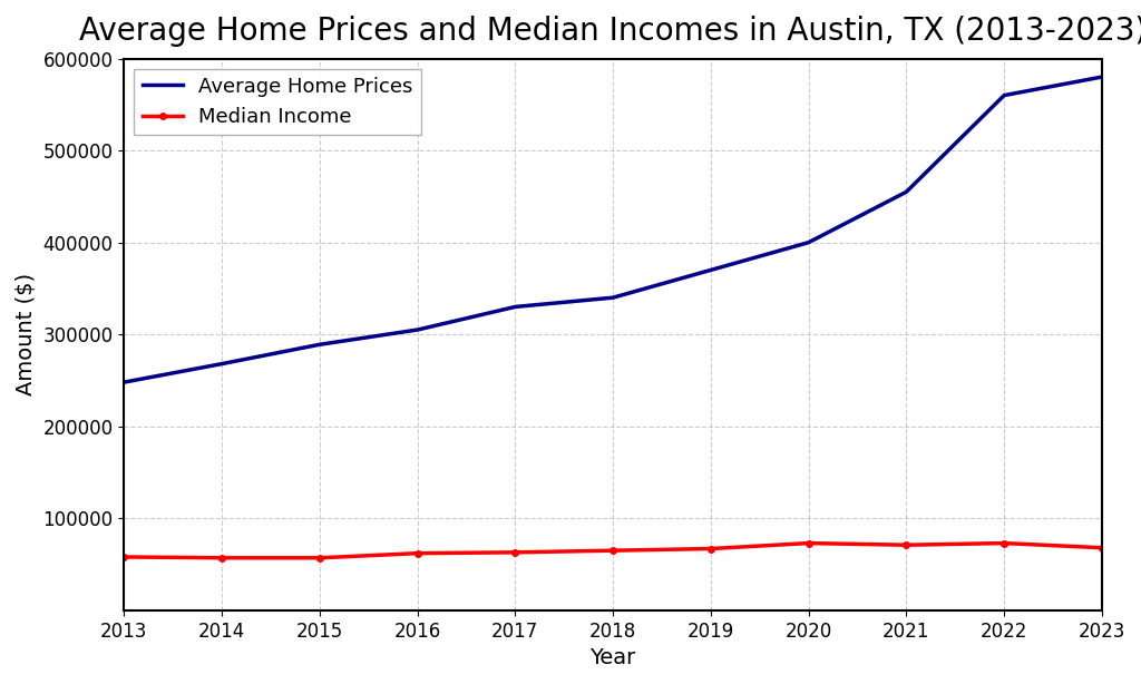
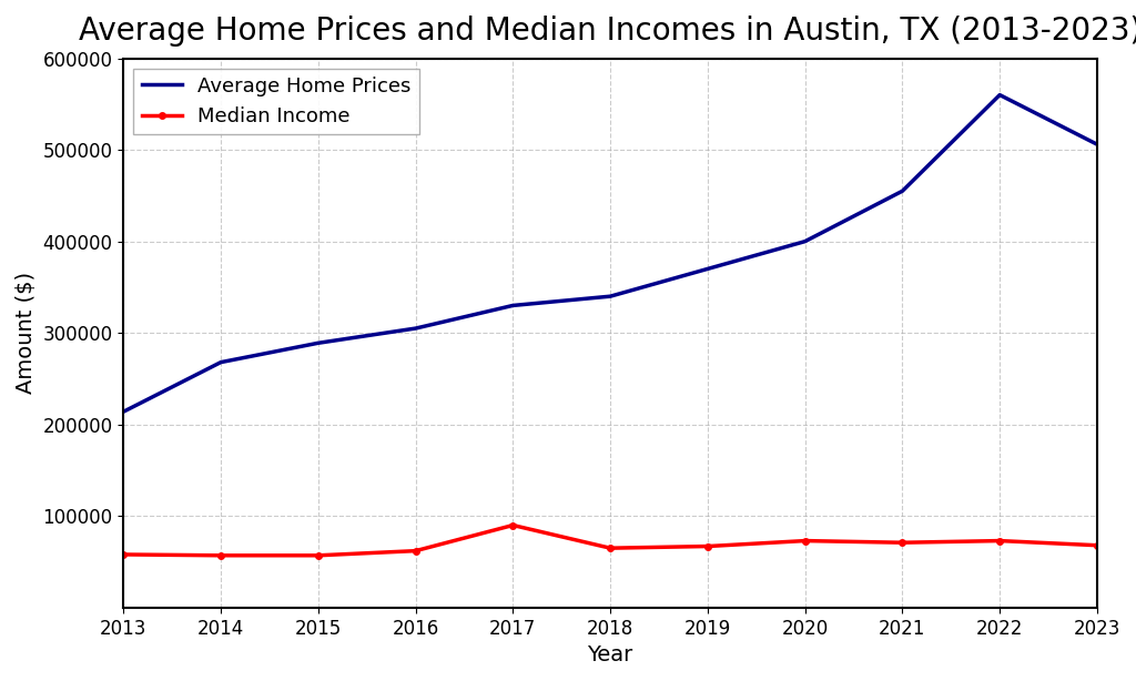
Average Home Prices/2013: 248000 -> 214000
Median Income/2017: 63000 -> 90000
Average Home Prices/2023: 580000 -> 506000
